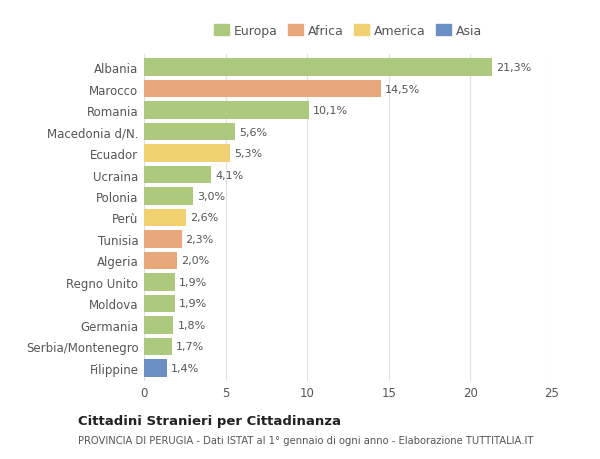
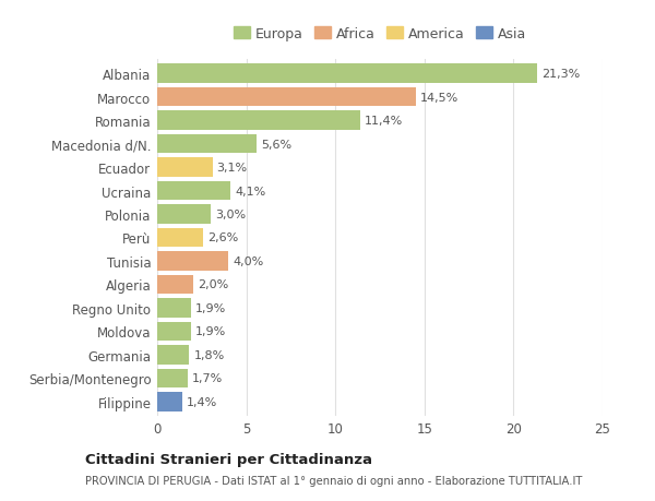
Romania: 10,1% -> 11,4%
Ecuador: 5,3% -> 3,1%
Tunisia: 2,3% -> 4,0%
